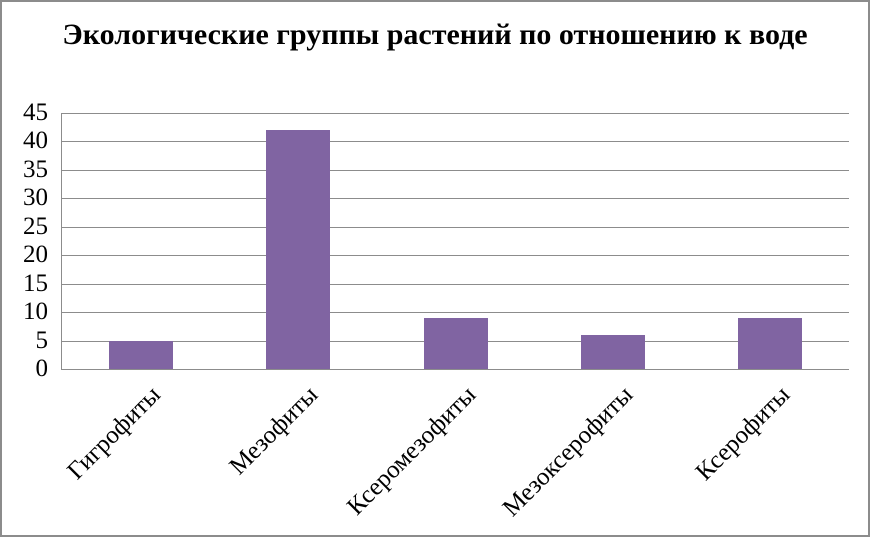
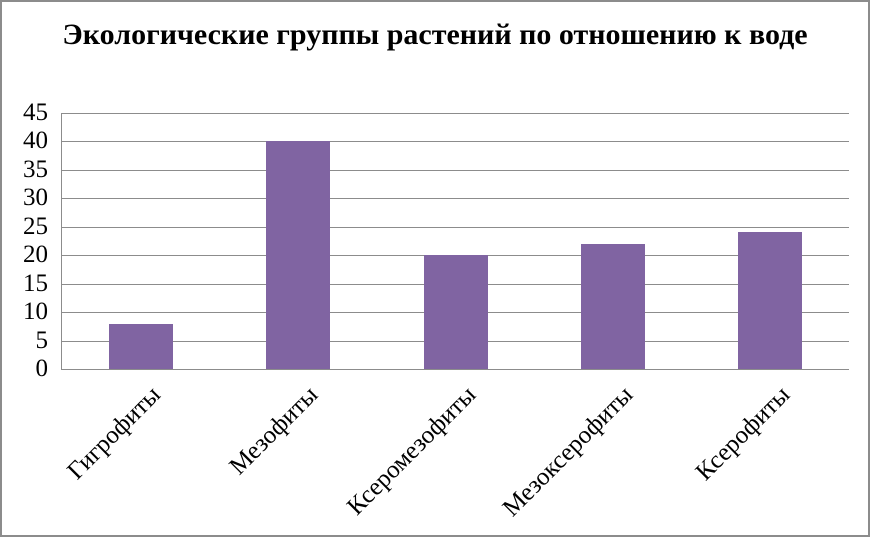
Гигрофиты: 5 -> 8
Мезофиты: 42 -> 40
Ксеромезофиты: 9 -> 20
Мезоксерофиты: 6 -> 22
Ксерофиты: 9 -> 24
